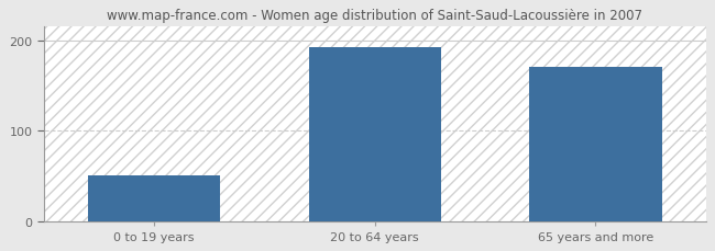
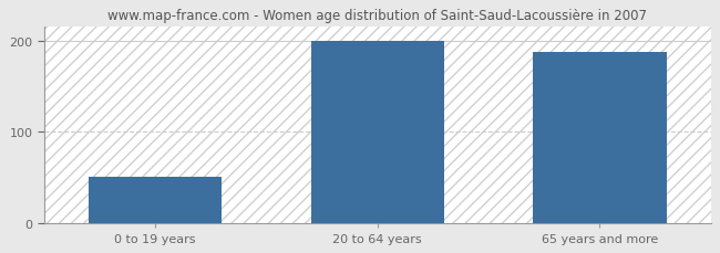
20 to 64 years: 192 -> 200
65 years and more: 170 -> 188
